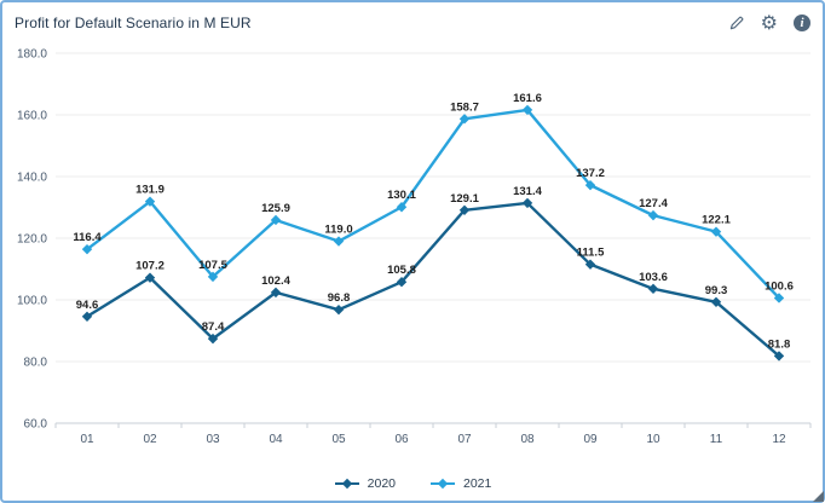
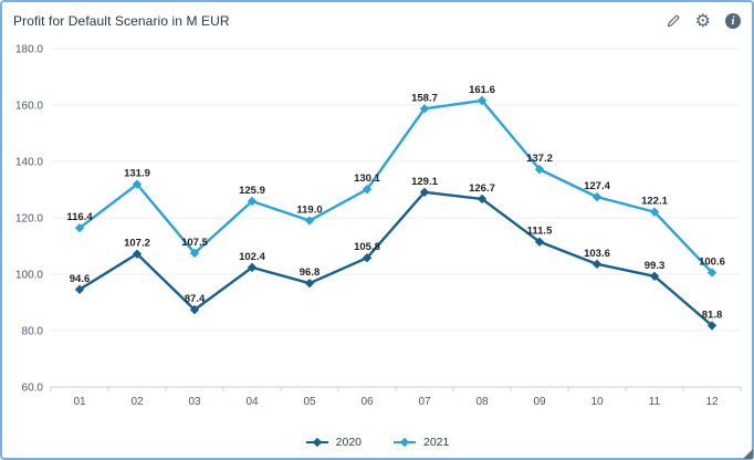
2020/08: 131.4 -> 126.7
